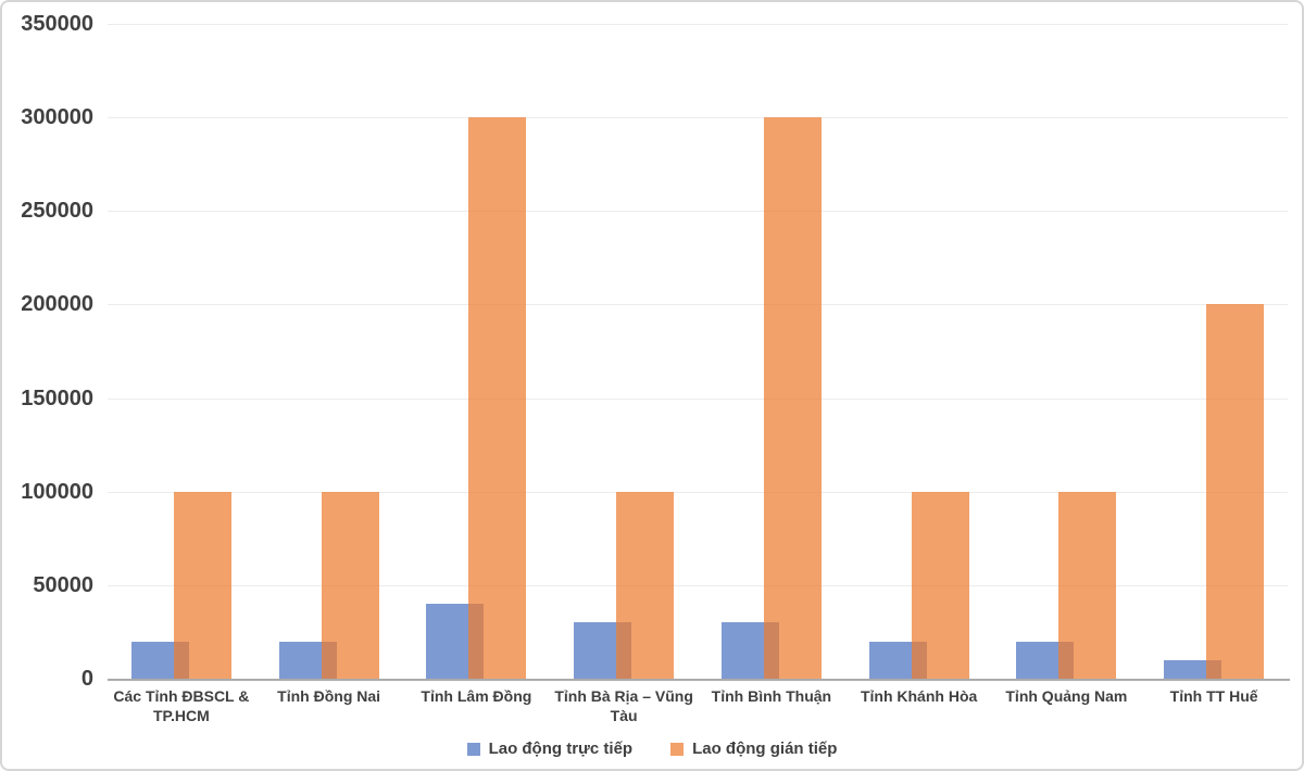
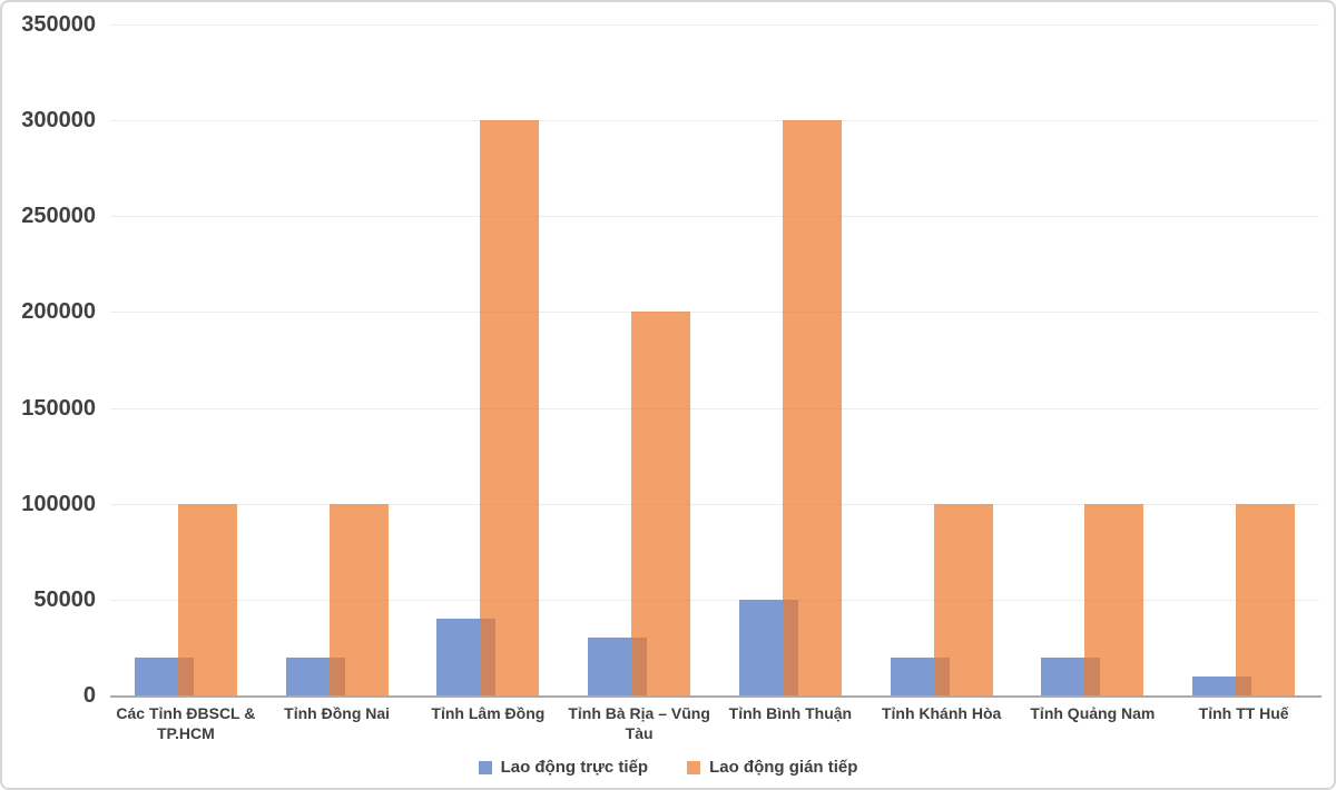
Lao động gián tiếp/Tỉnh Bà Rịa – Vũng Tàu: 100000 -> 200000
Lao động trực tiếp/Tỉnh Bình Thuận: 30000 -> 50000
Lao động gián tiếp/Tỉnh TT Huế: 200000 -> 100000
